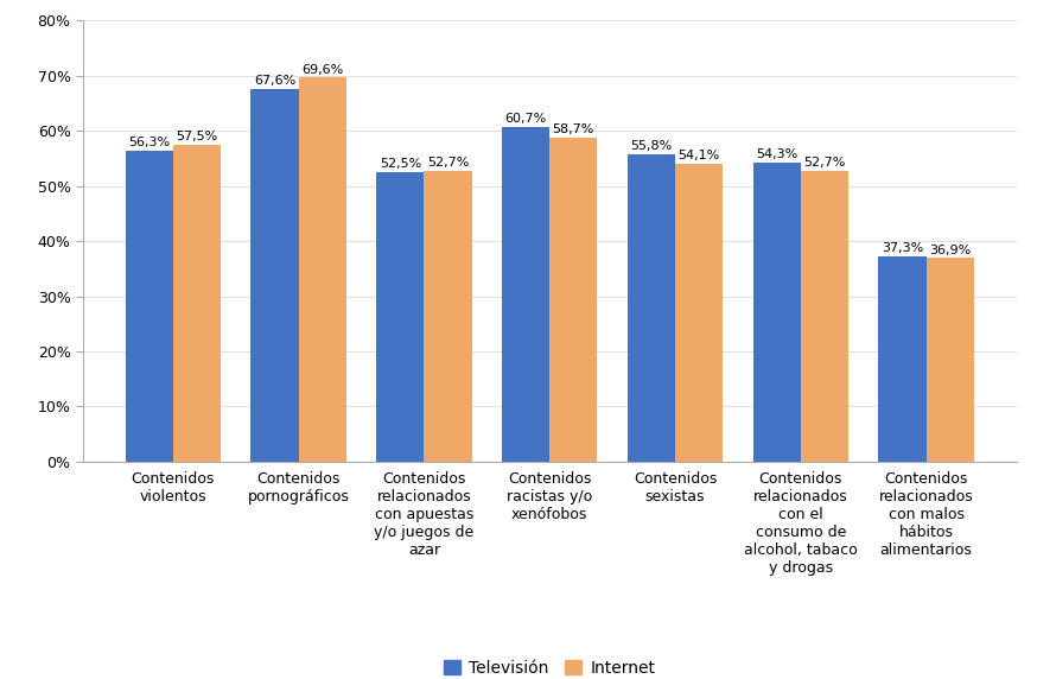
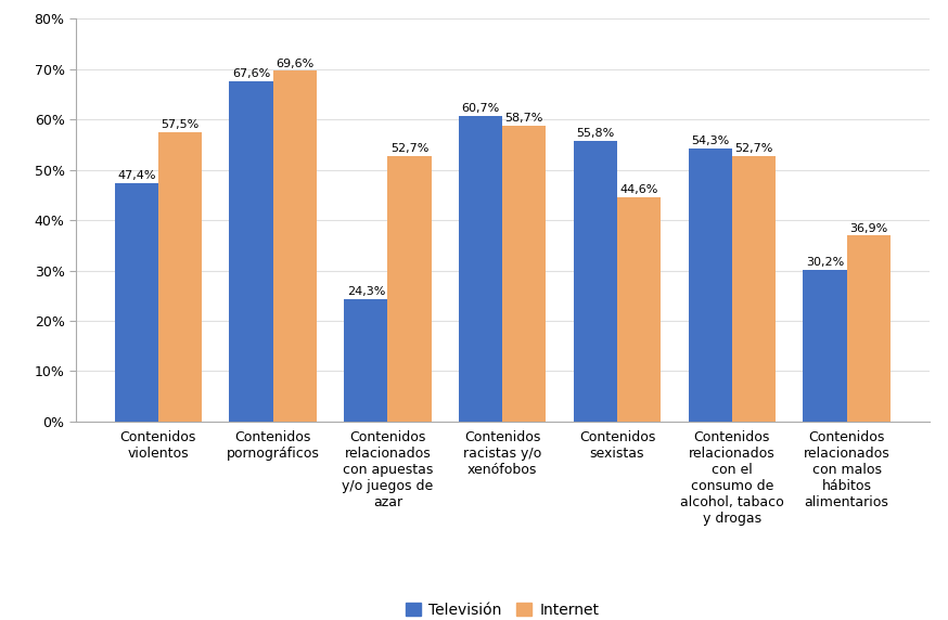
Televisión/Contenidos violentos: 56,3% -> 47,4%
Televisión/Contenidos relacionados con apuestas y/o juegos de azar: 52,5% -> 24,3%
Internet/Contenidos sexistas: 54,1% -> 44,6%
Televisión/Contenidos relacionados con malos hábitos alimentarios: 37,3% -> 30,2%
